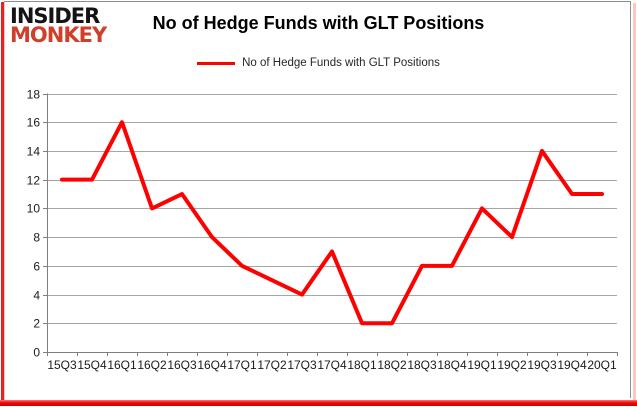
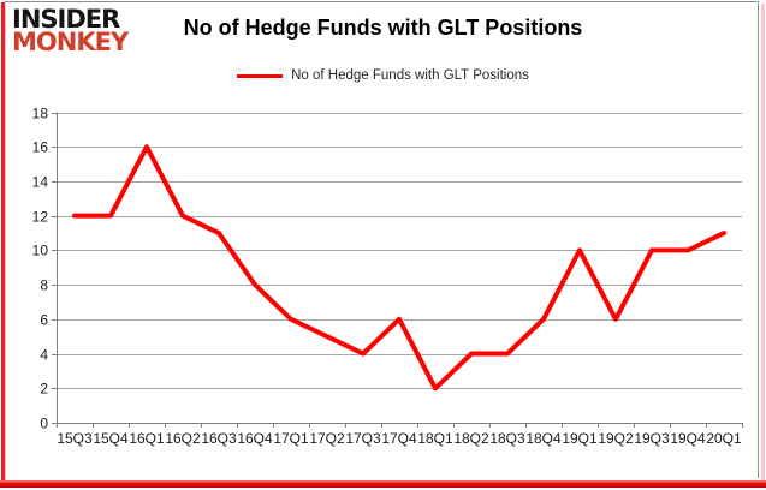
16Q2: 10 -> 12
17Q4: 7 -> 6
18Q2: 2 -> 4
18Q3: 6 -> 4
19Q2: 8 -> 6
19Q3: 14 -> 10
19Q4: 11 -> 10
